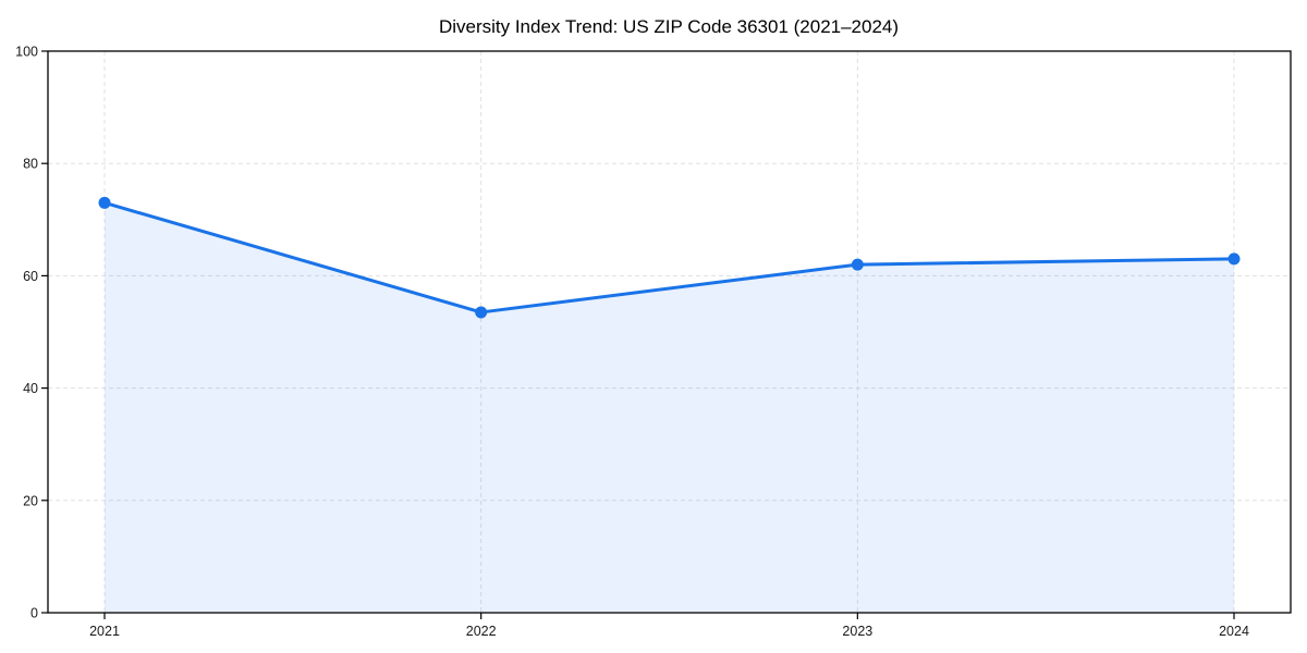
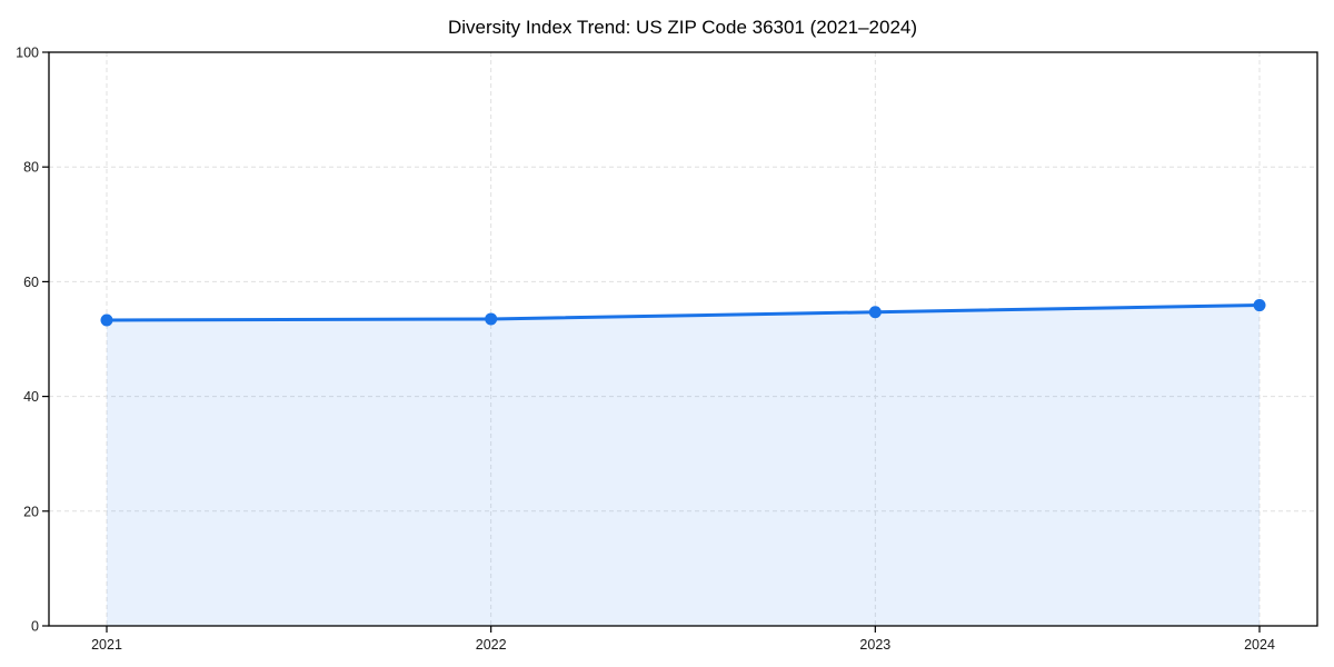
2021: 73 -> 53
2023: 62 -> 55
2024: 63 -> 56
